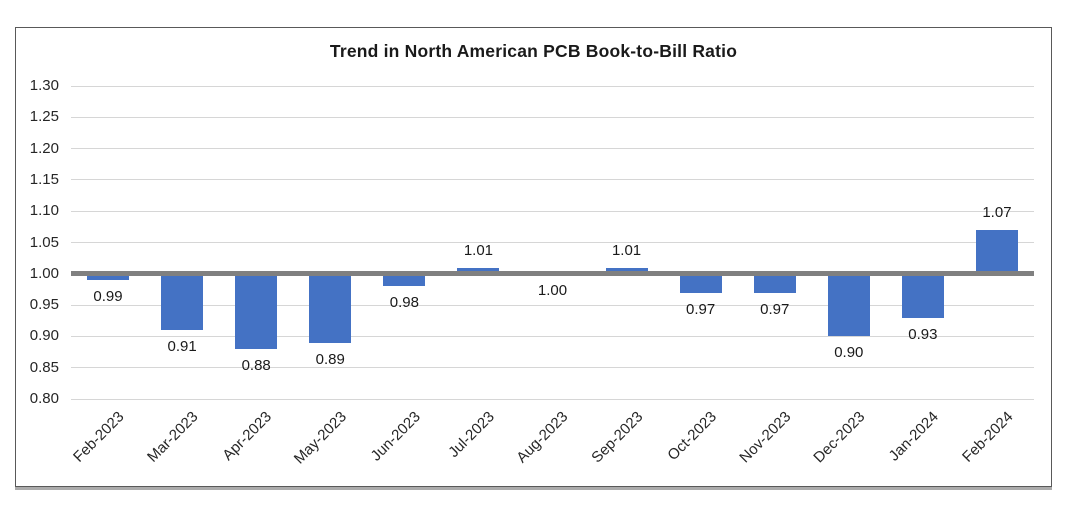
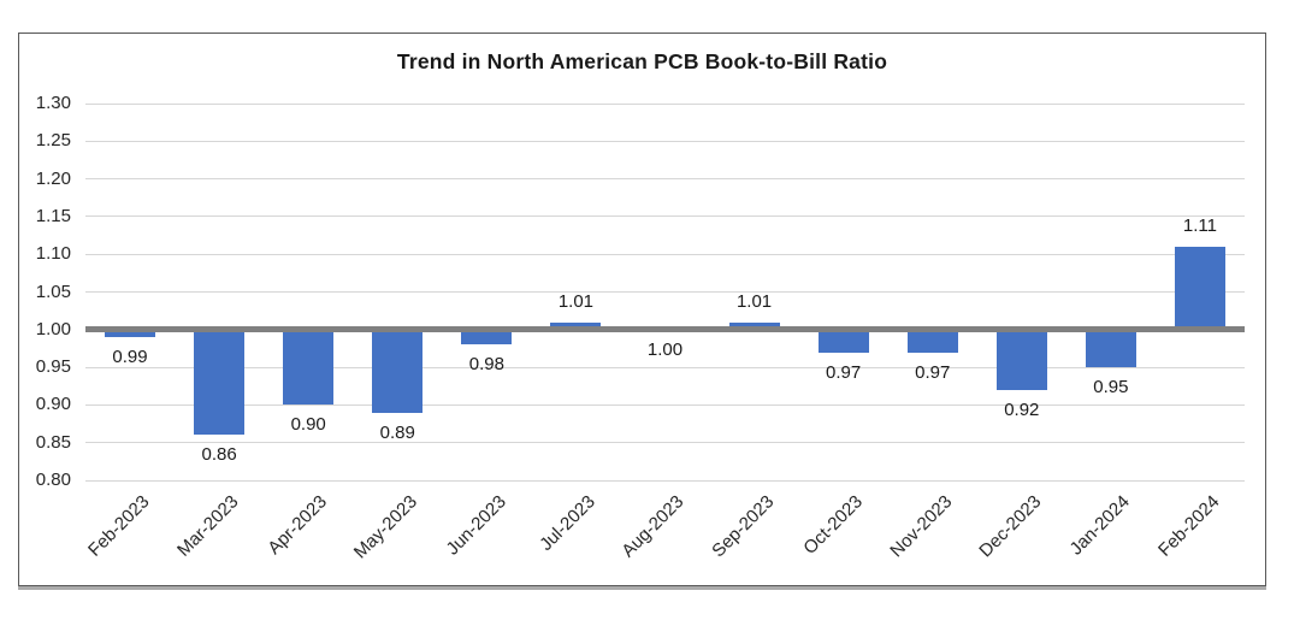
Mar-2023: 0.91 -> 0.86
Apr-2023: 0.88 -> 0.90
Dec-2023: 0.90 -> 0.92
Jan-2024: 0.93 -> 0.95
Feb-2024: 1.07 -> 1.11
